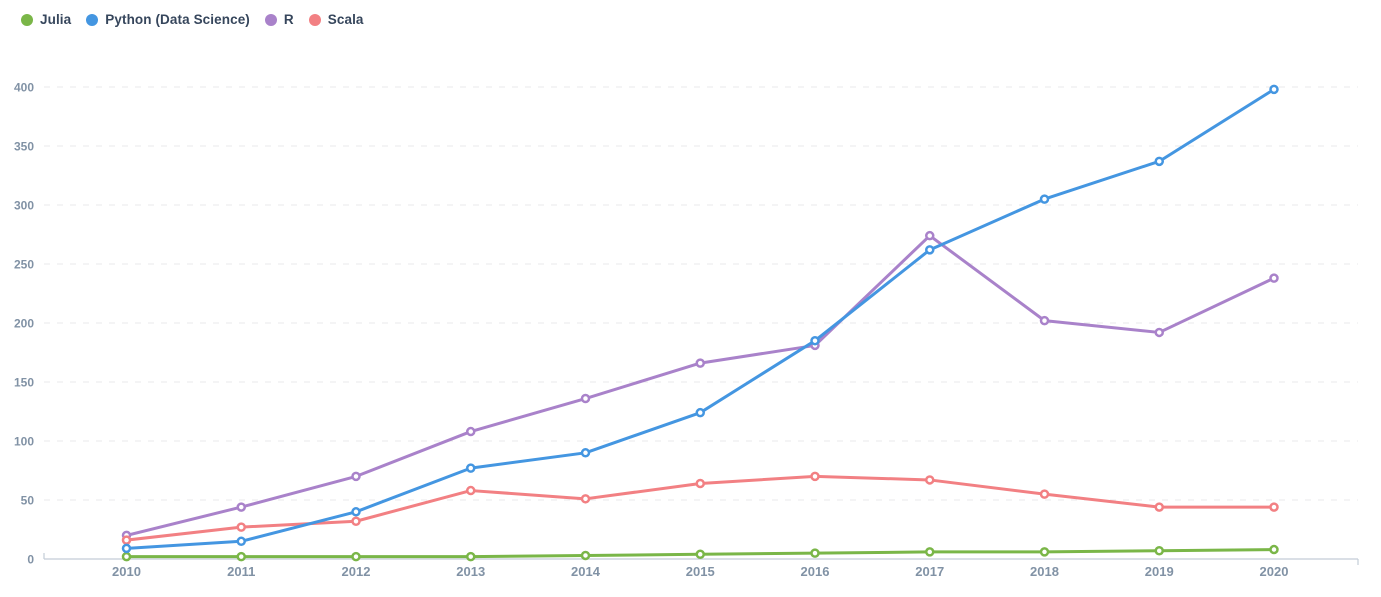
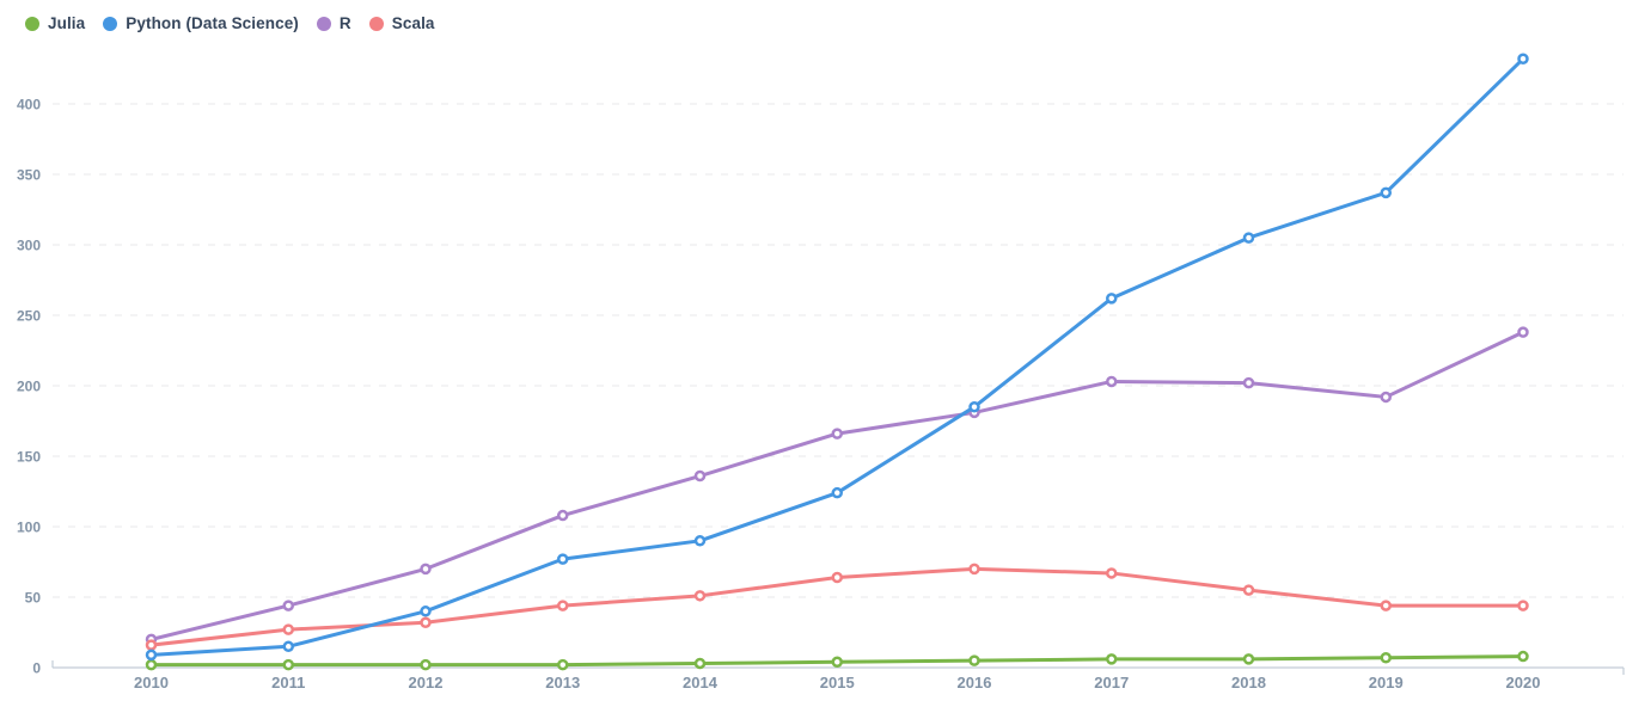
Scala/2013: 58 -> 44
R/2017: 274 -> 203
Python (Data Science)/2020: 398 -> 432
